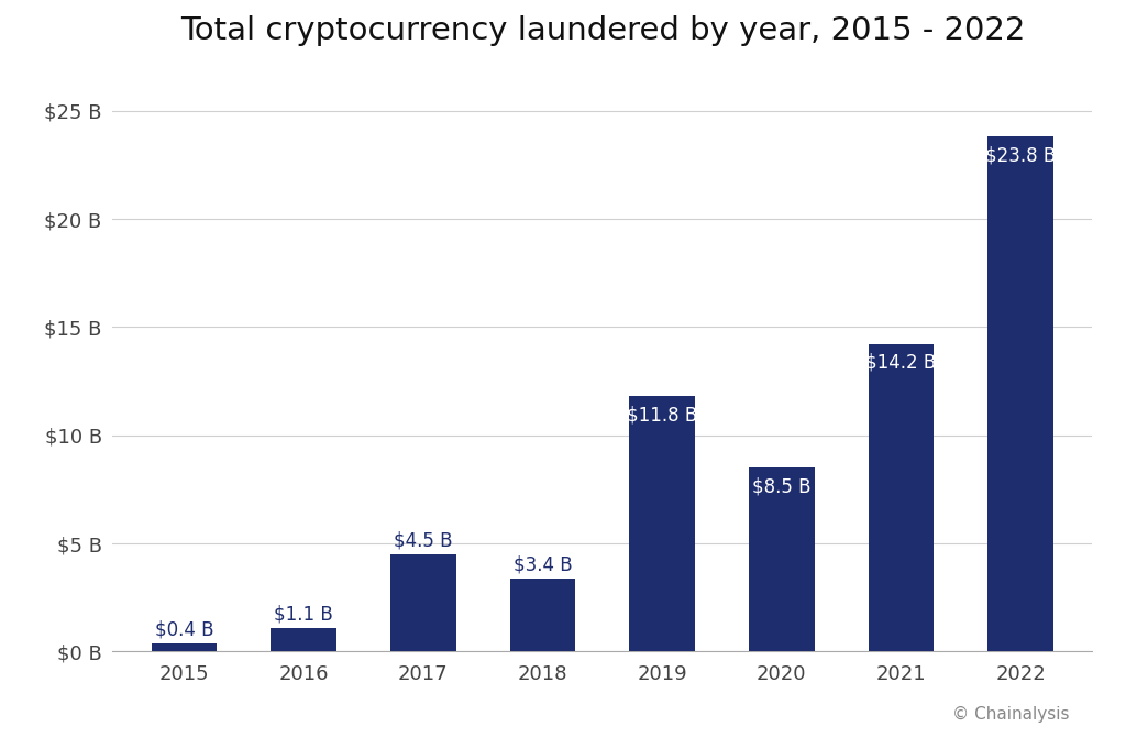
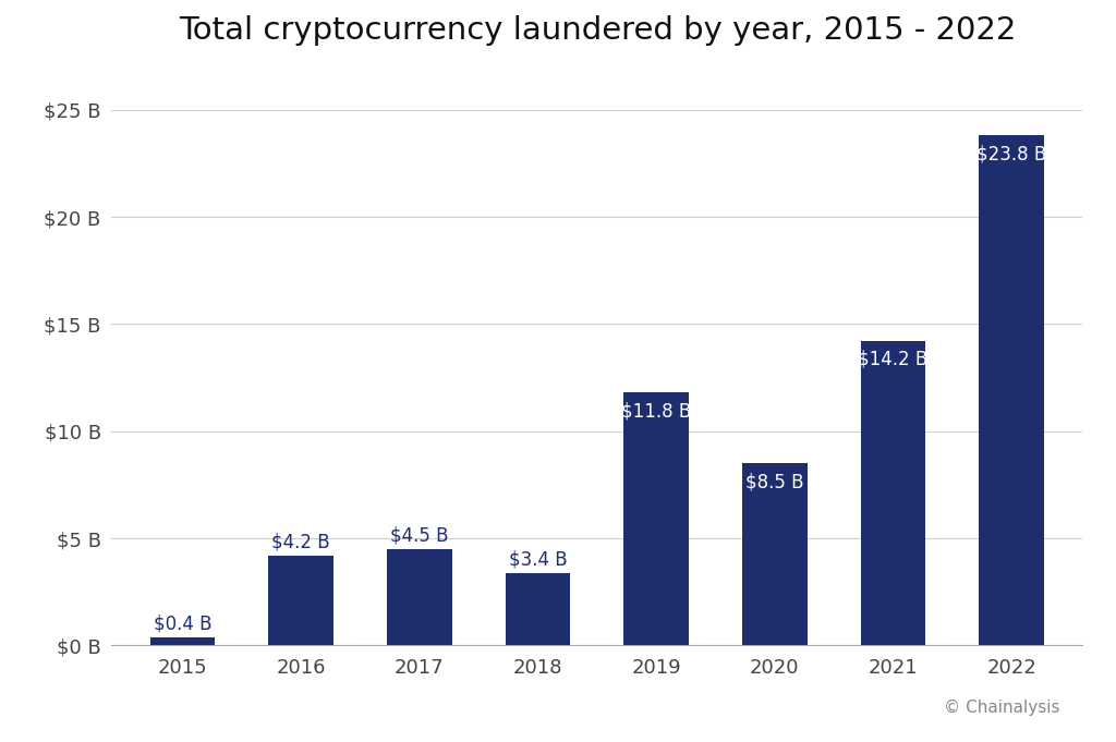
2016: $1.1 -> $4.2
